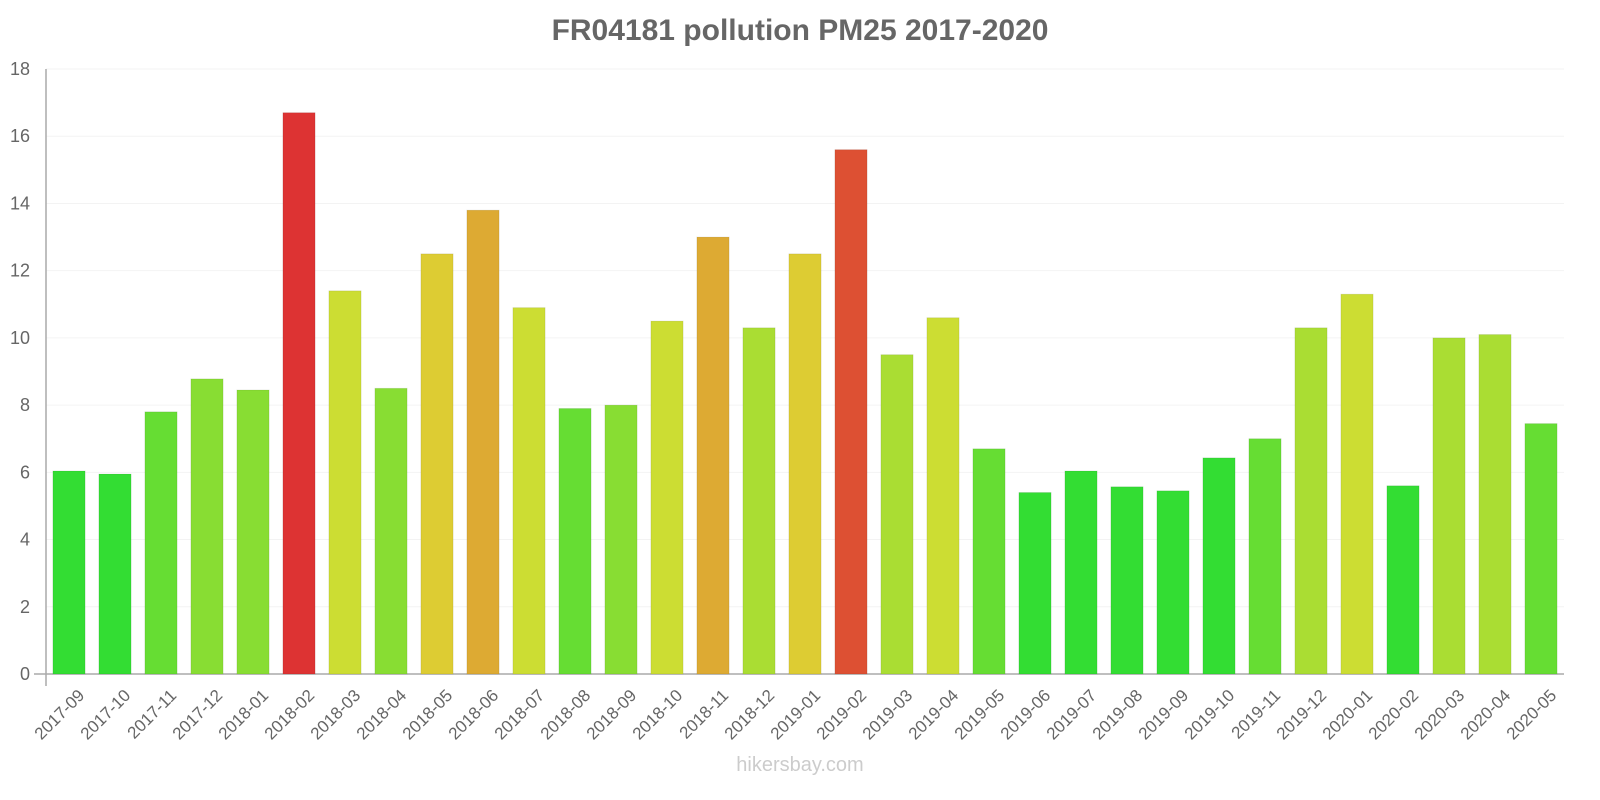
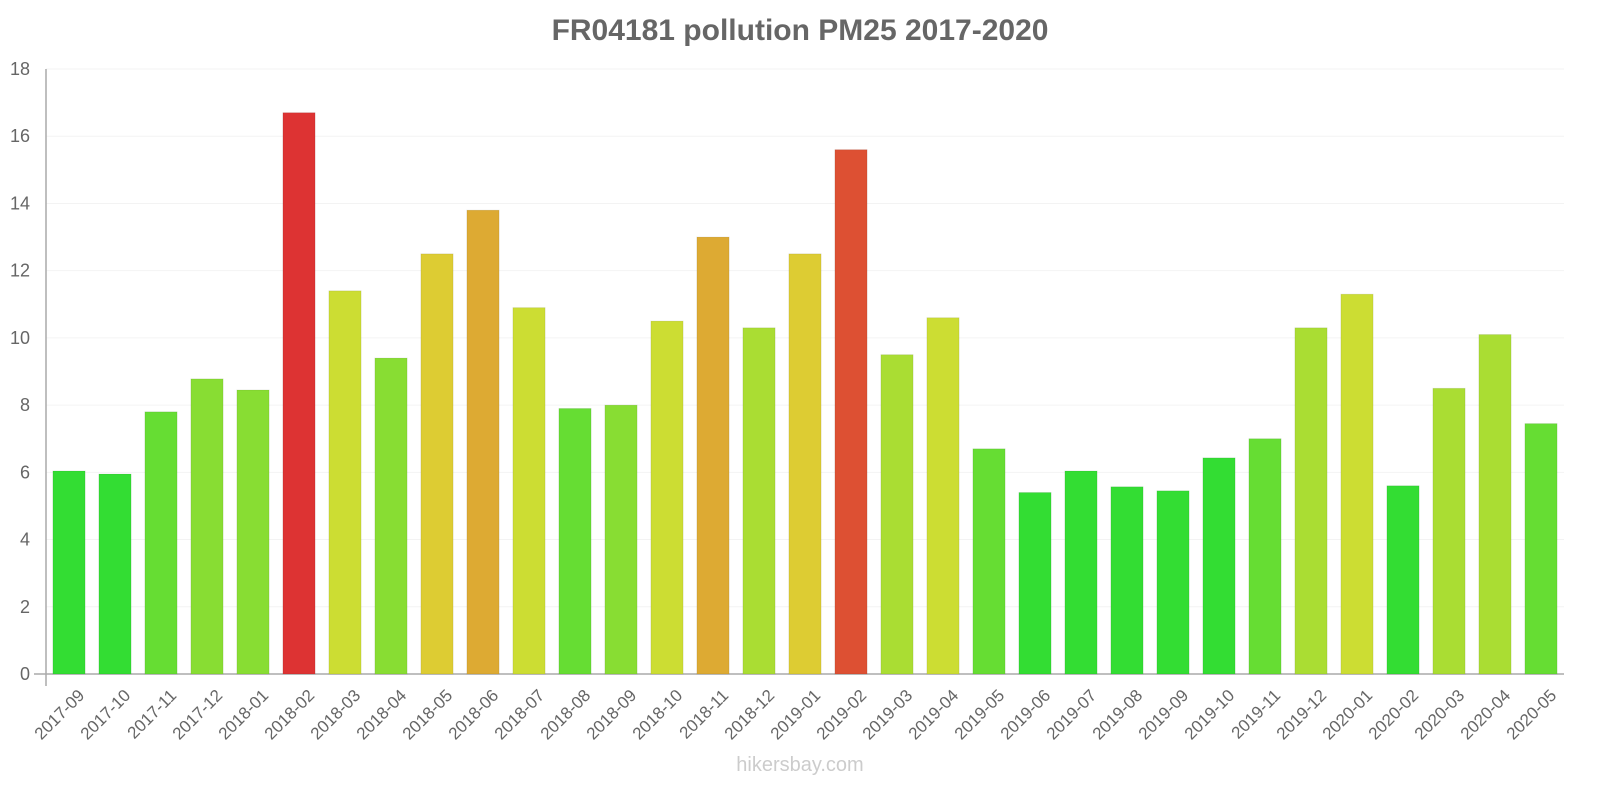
2018-04: 8.5 -> 9.4
2020-03: 10.0 -> 8.5
